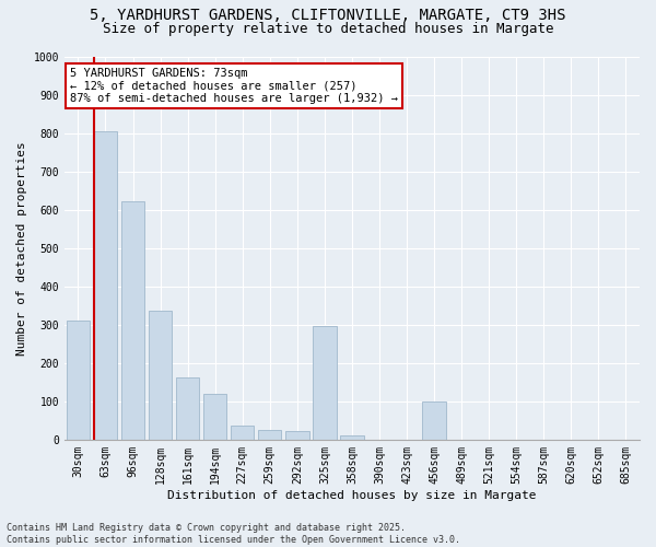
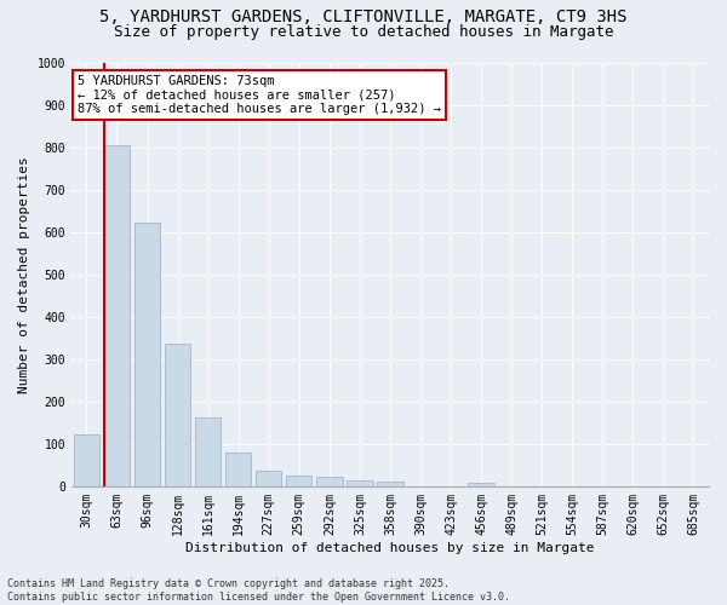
30sqm: 310 -> 122
194sqm: 120 -> 80
325sqm: 295 -> 15
456sqm: 100 -> 7
